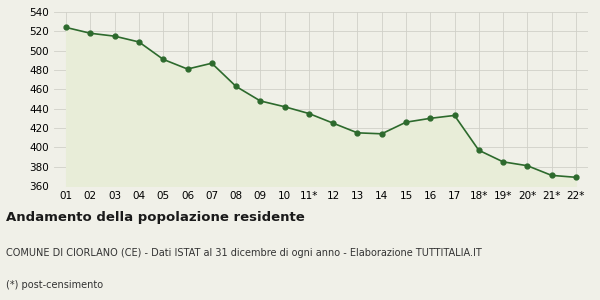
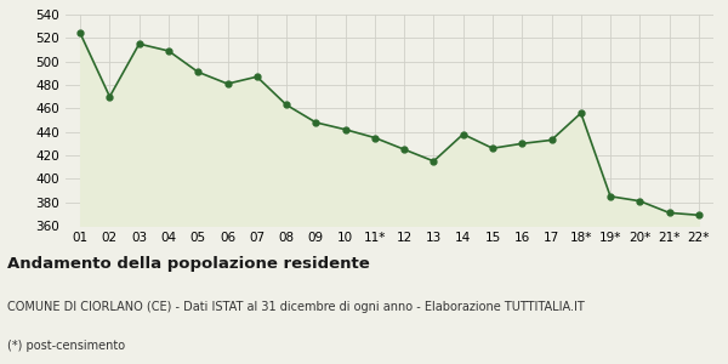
02: 518 -> 470
14: 414 -> 438
18*: 397 -> 456
